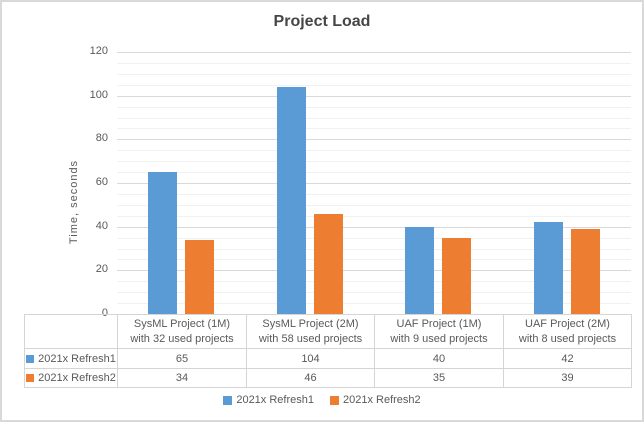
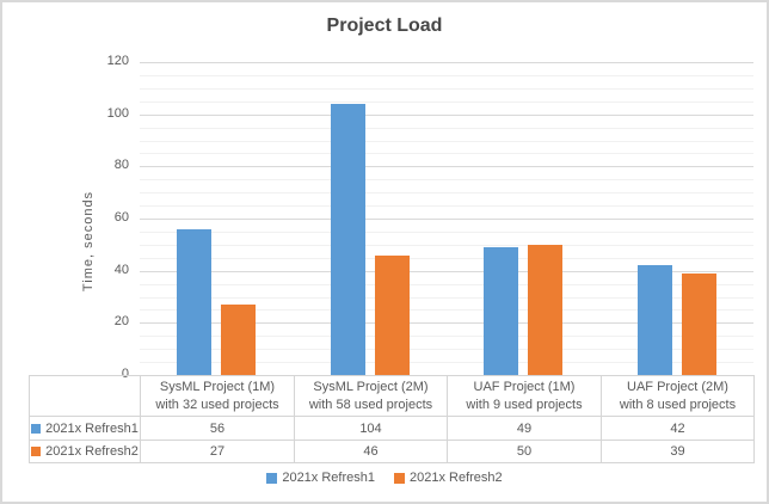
2021x Refresh1/SysML Project (1M) with 32 used projects: 65 -> 56
2021x Refresh2/SysML Project (1M) with 32 used projects: 34 -> 27
2021x Refresh1/UAF Project (1M) with 9 used projects: 40 -> 49
2021x Refresh2/UAF Project (1M) with 9 used projects: 35 -> 50
